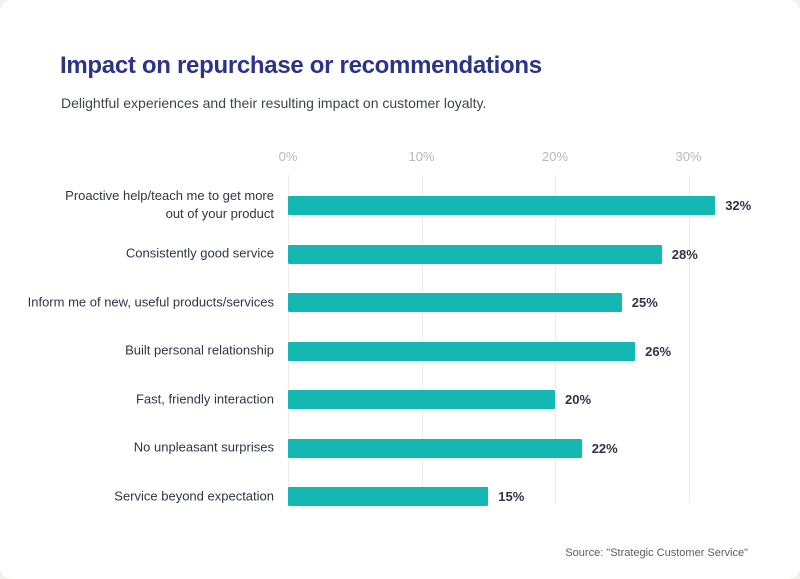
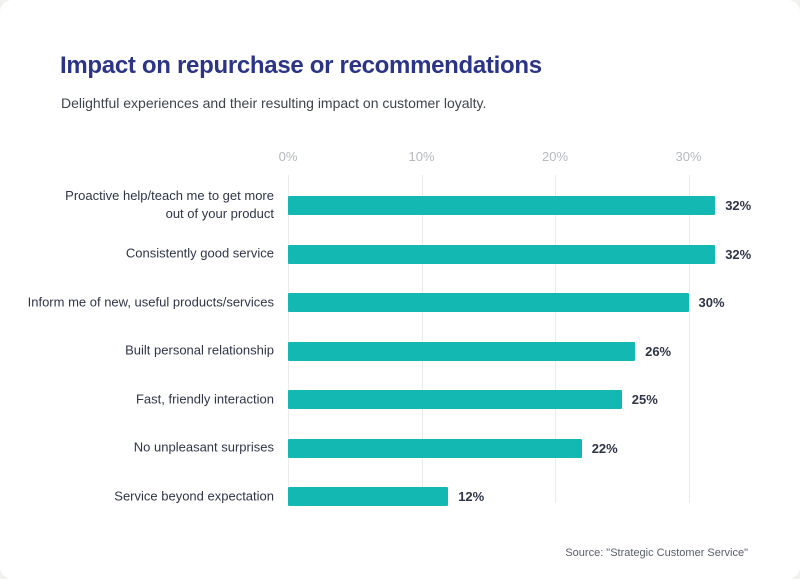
Consistently good service: 28% -> 32%
Inform me of new, useful products/services: 25% -> 30%
Fast, friendly interaction: 20% -> 25%
Service beyond expectation: 15% -> 12%
